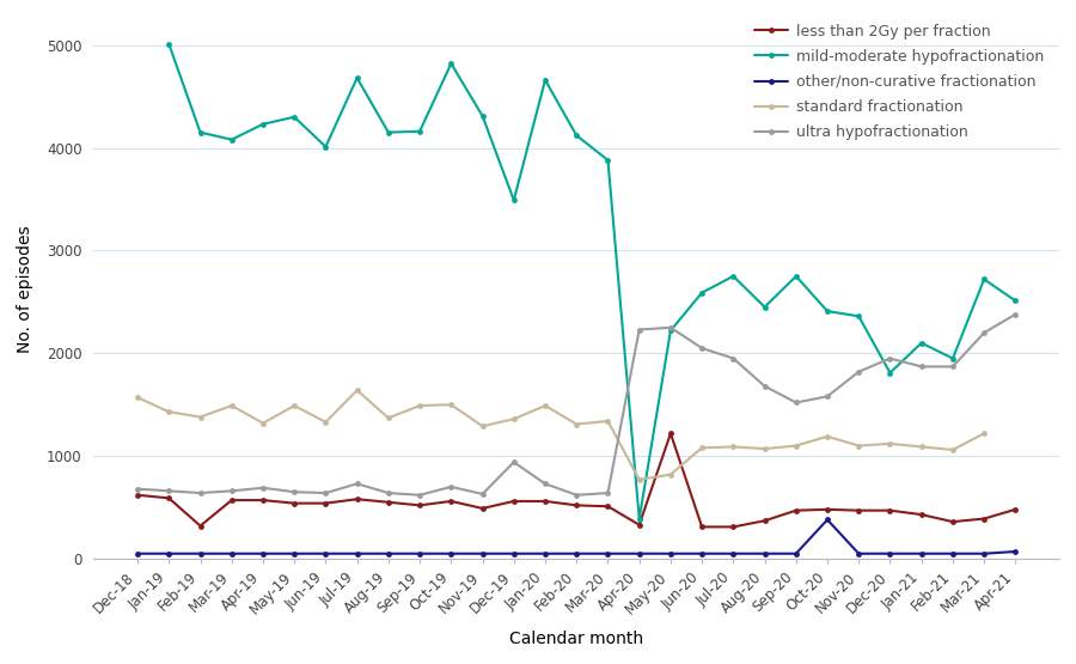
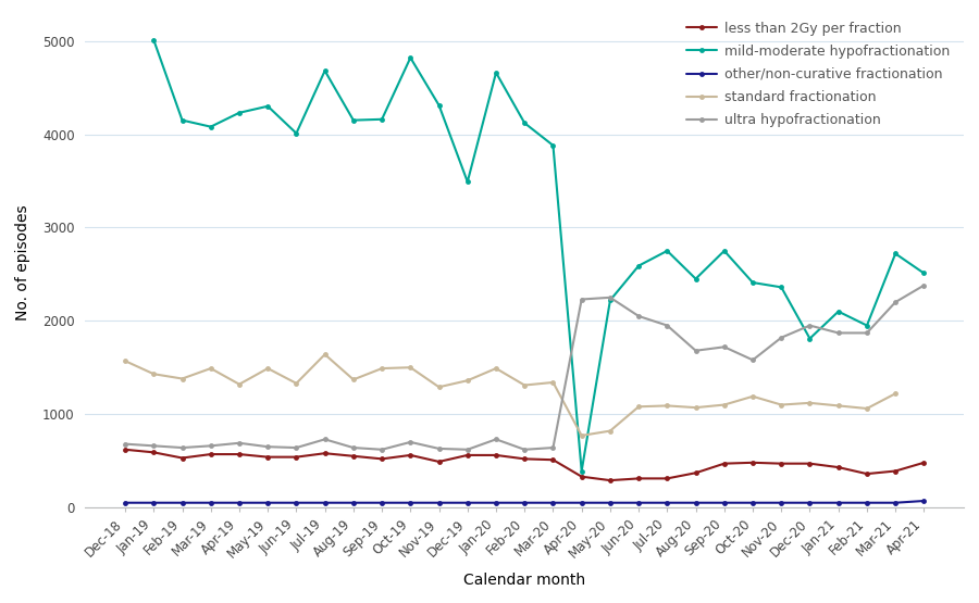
less than 2Gy per fraction/Feb-19: 320 -> 530
ultra hypofractionation/Dec-19: 940 -> 620
less than 2Gy per fraction/May-20: 1220 -> 290
ultra hypofractionation/Sep-20: 1520 -> 1720
other/non-curative fractionation/Oct-20: 380 -> 50
